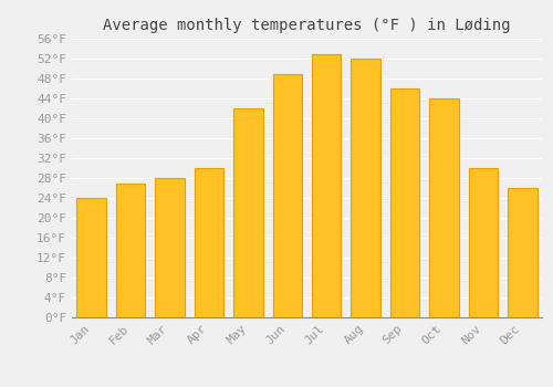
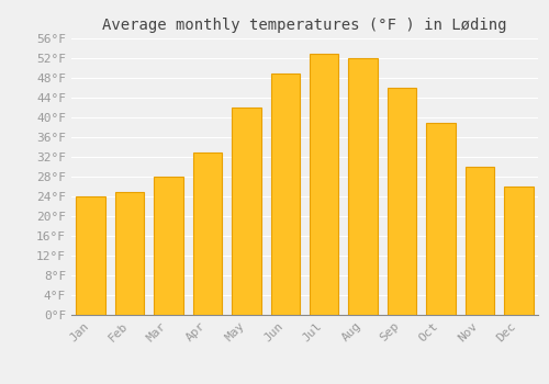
Feb: 27°F -> 25°F
Apr: 30°F -> 33°F
Oct: 44°F -> 39°F
